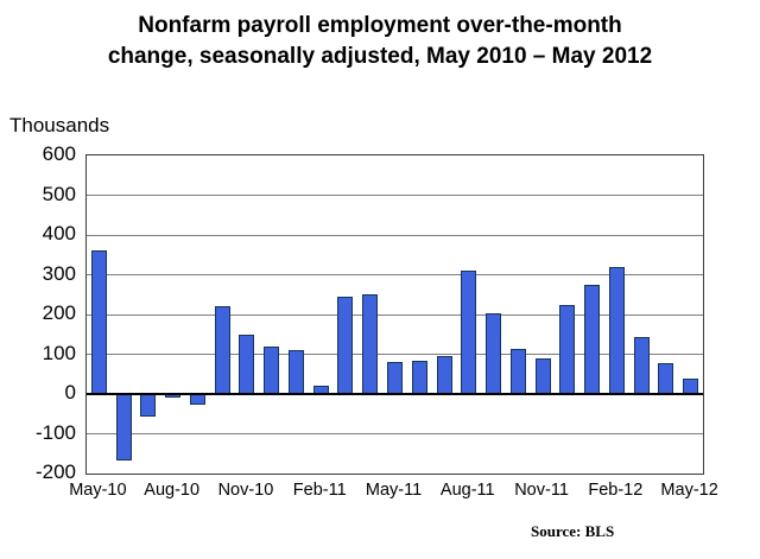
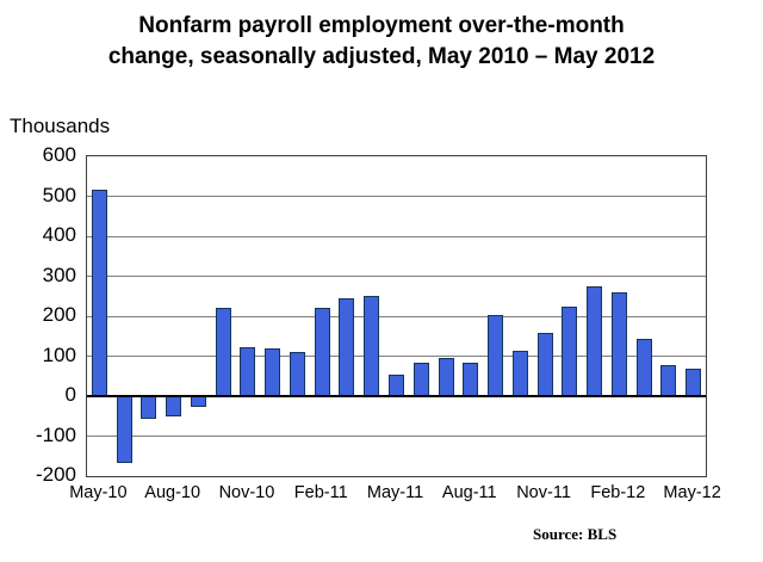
May-10: 360 -> 520
Aug-10: -10 -> -50
Nov-10: 150 -> 120
Feb-11: 20 -> 220
May-11: 80 -> 50
Aug-11: 310 -> 80
Nov-11: 90 -> 160
Feb-12: 320 -> 260
May-12: 40 -> 70
